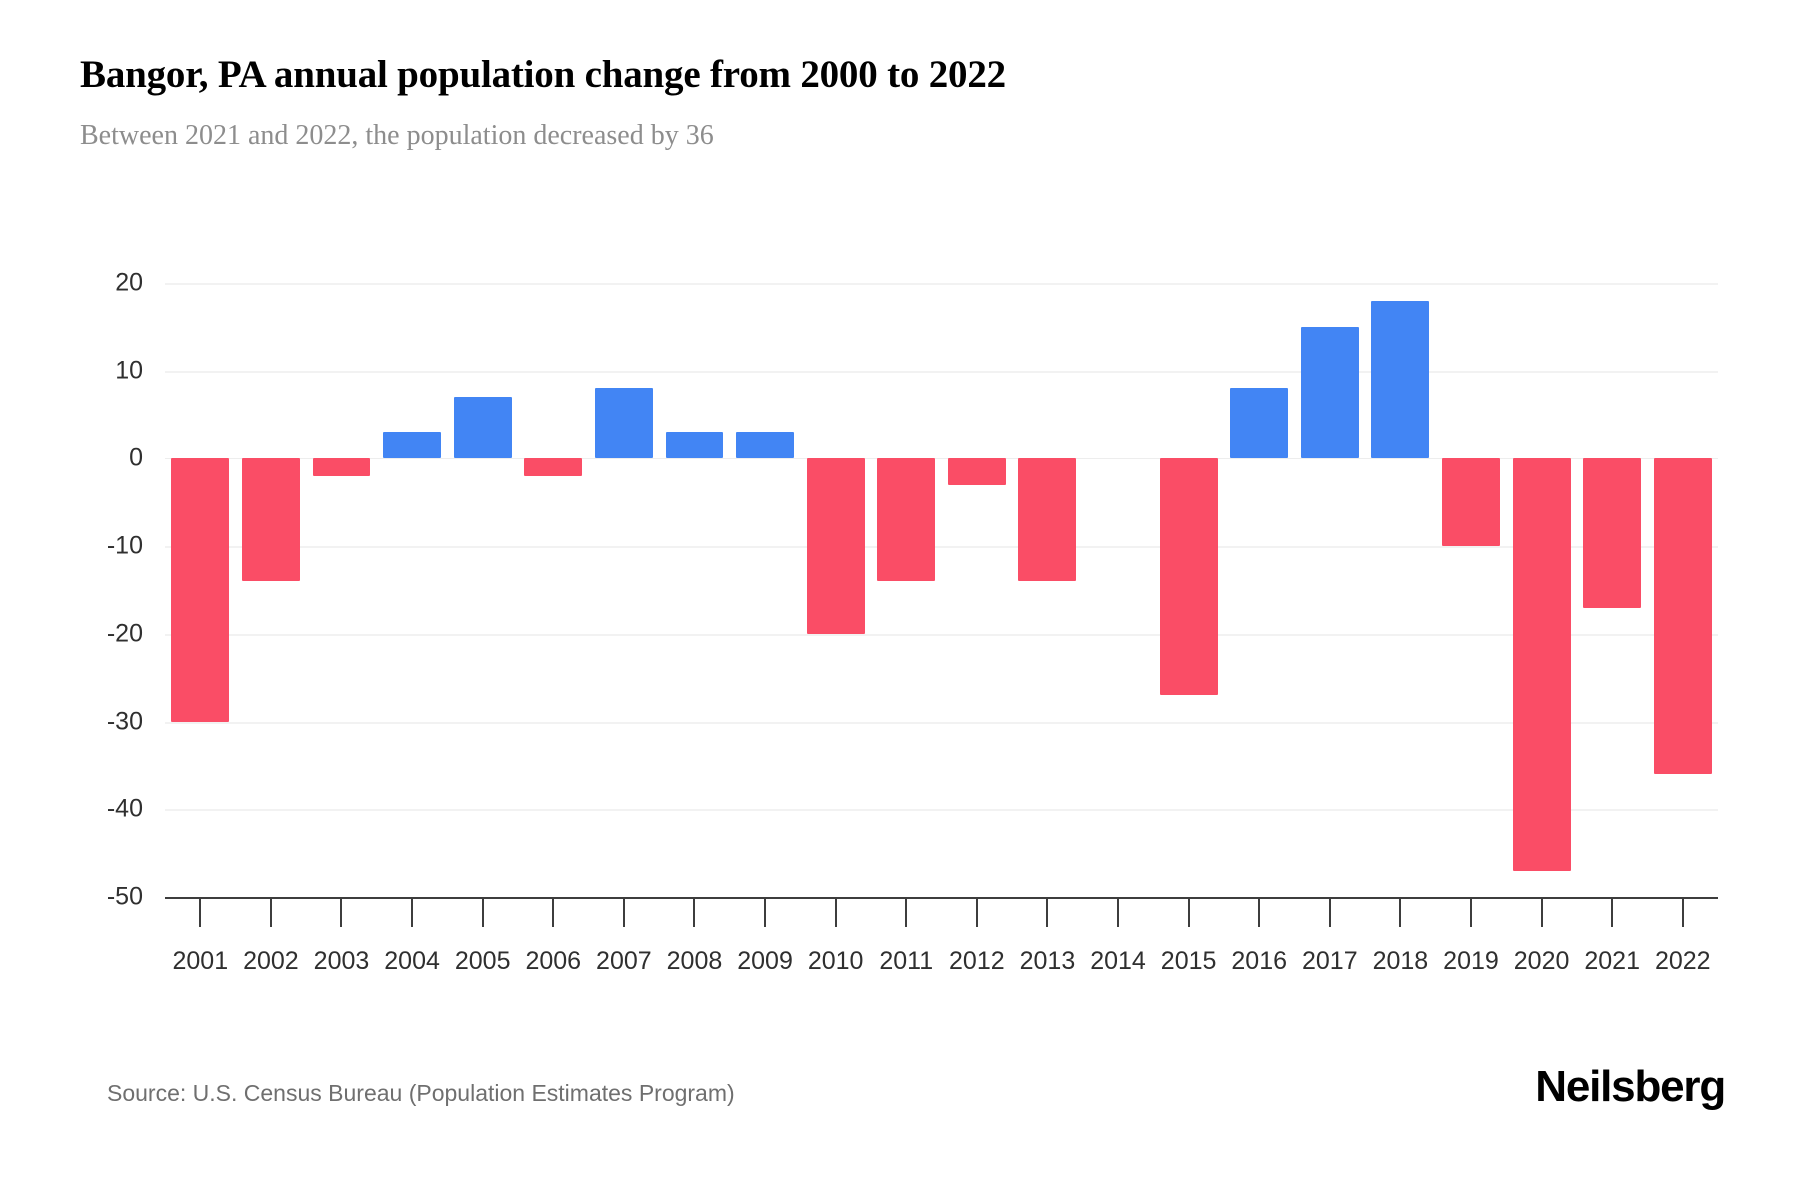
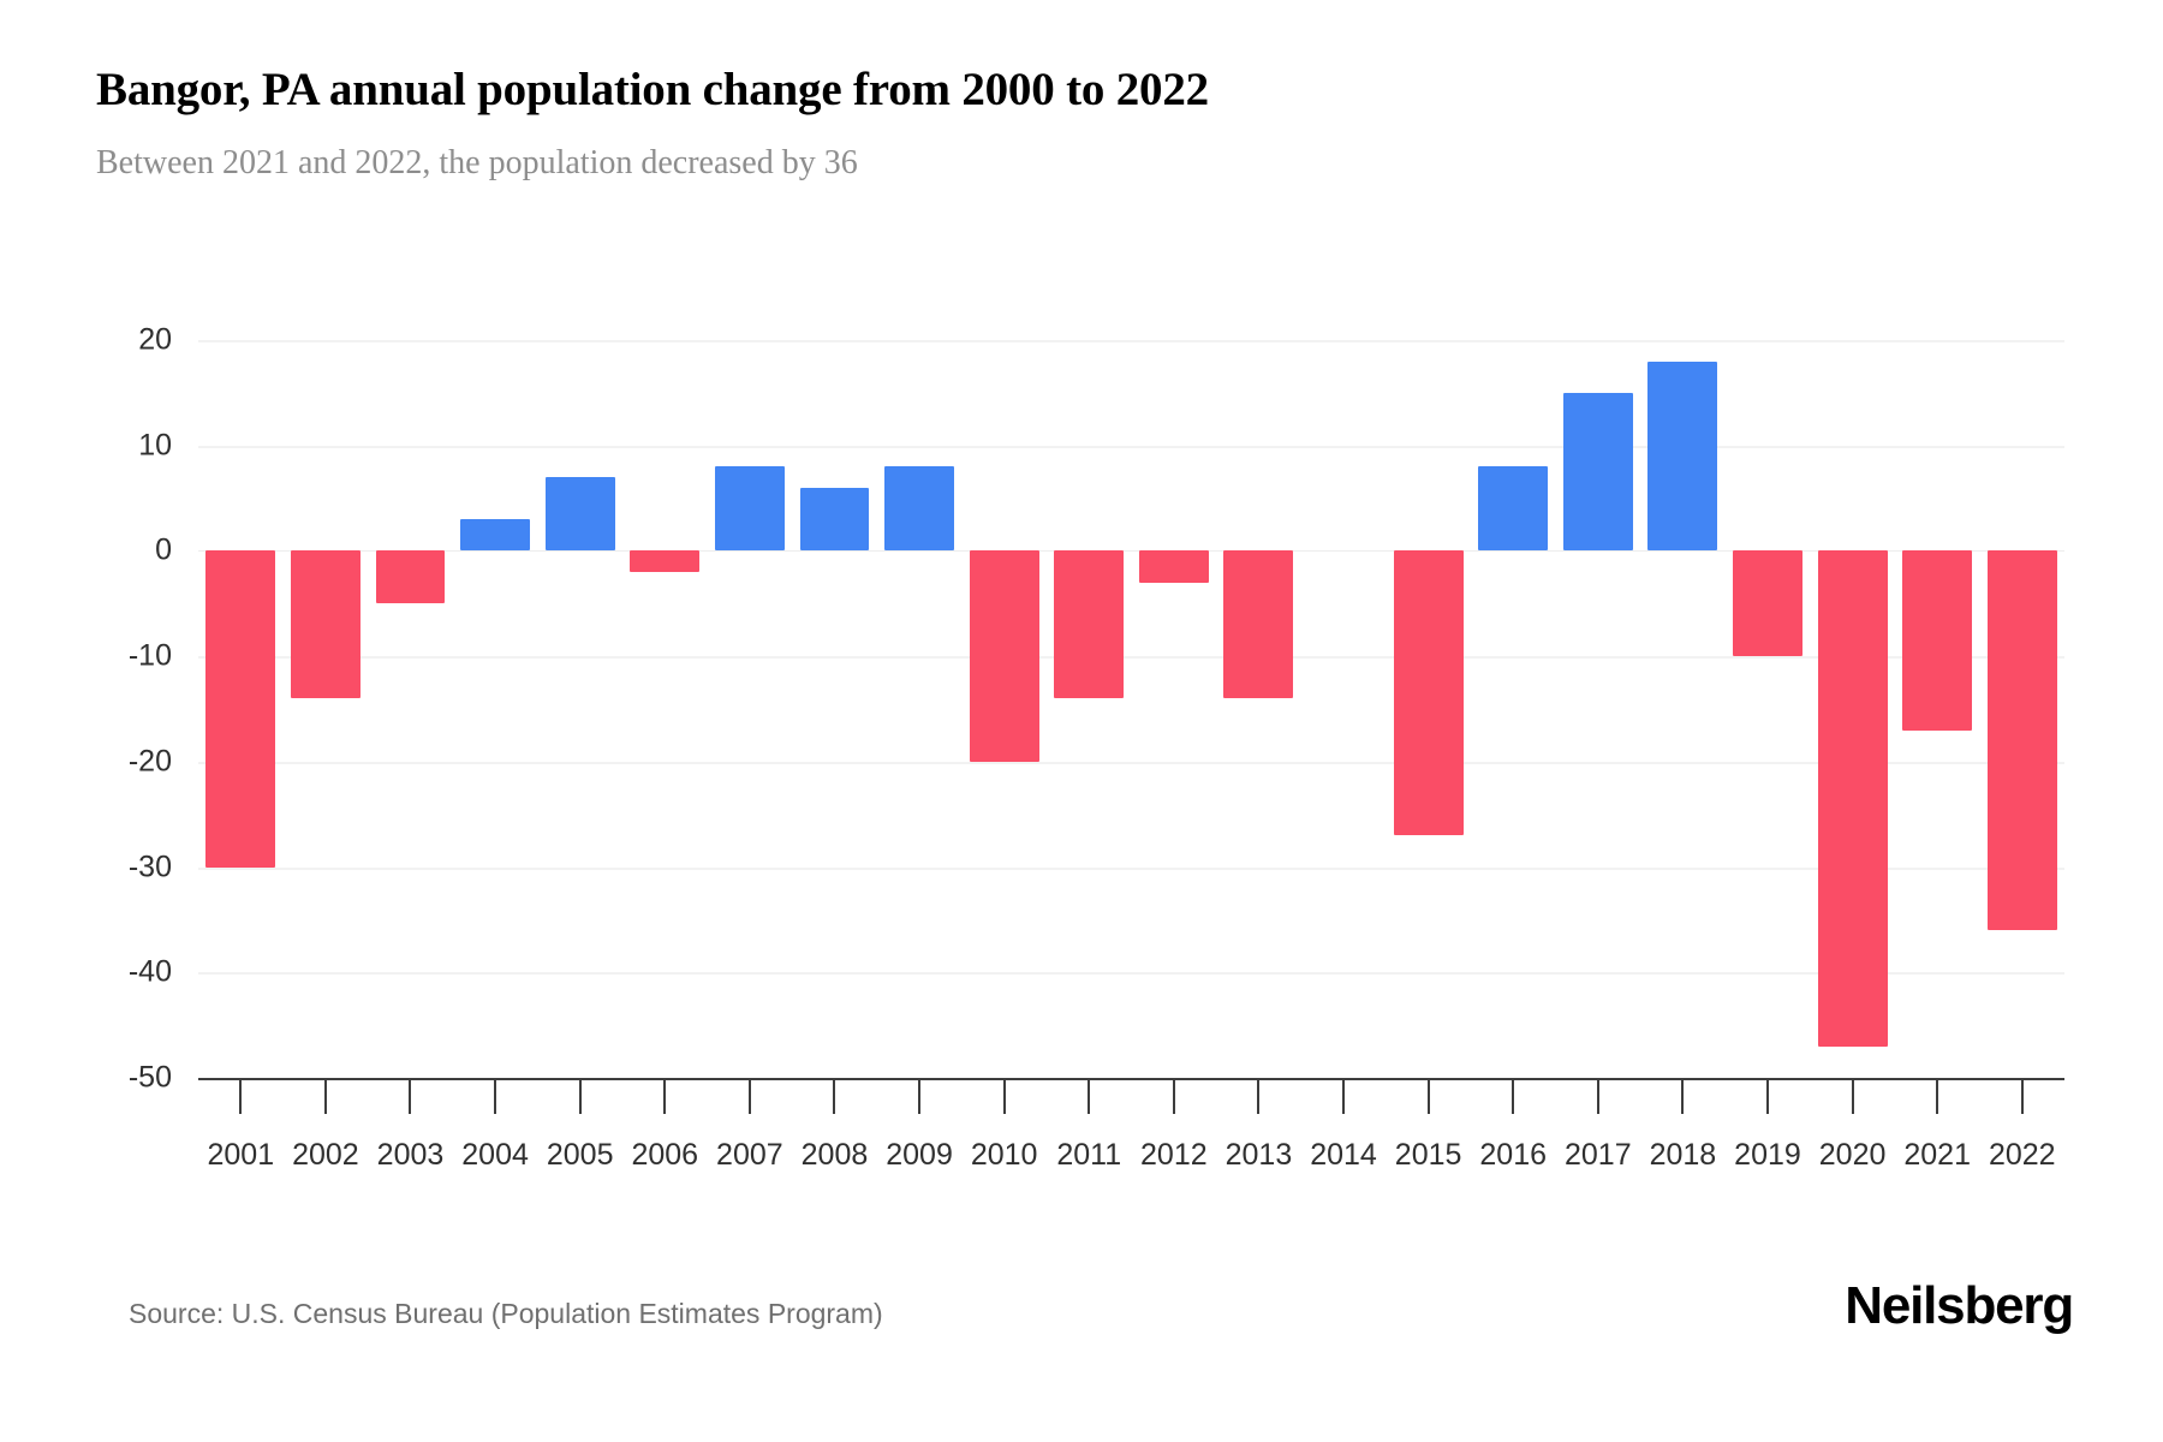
2003: -2 -> -5
2008: 3 -> 6
2009: 3 -> 8
